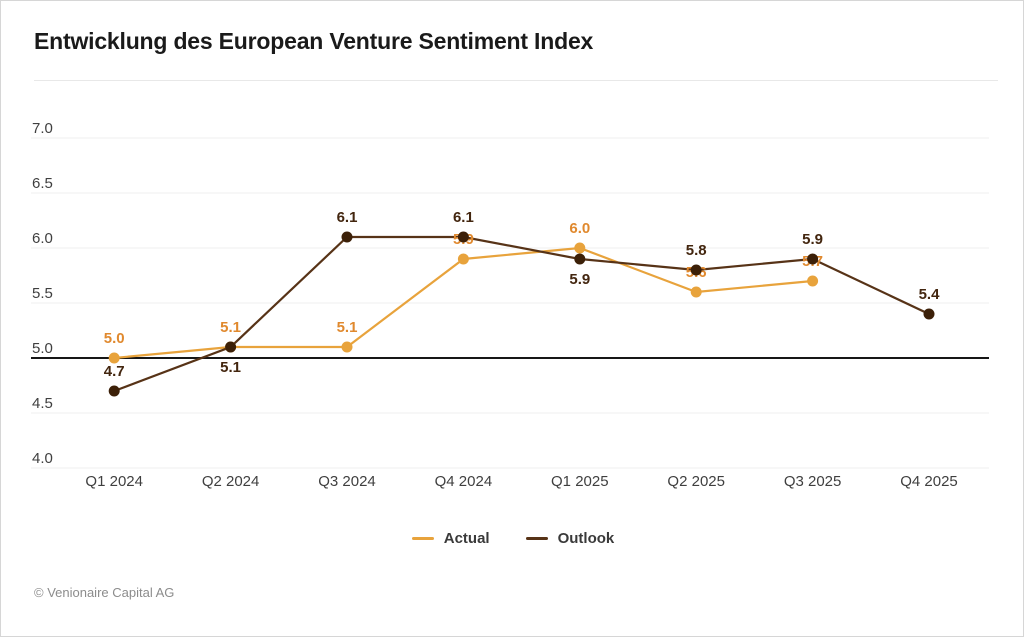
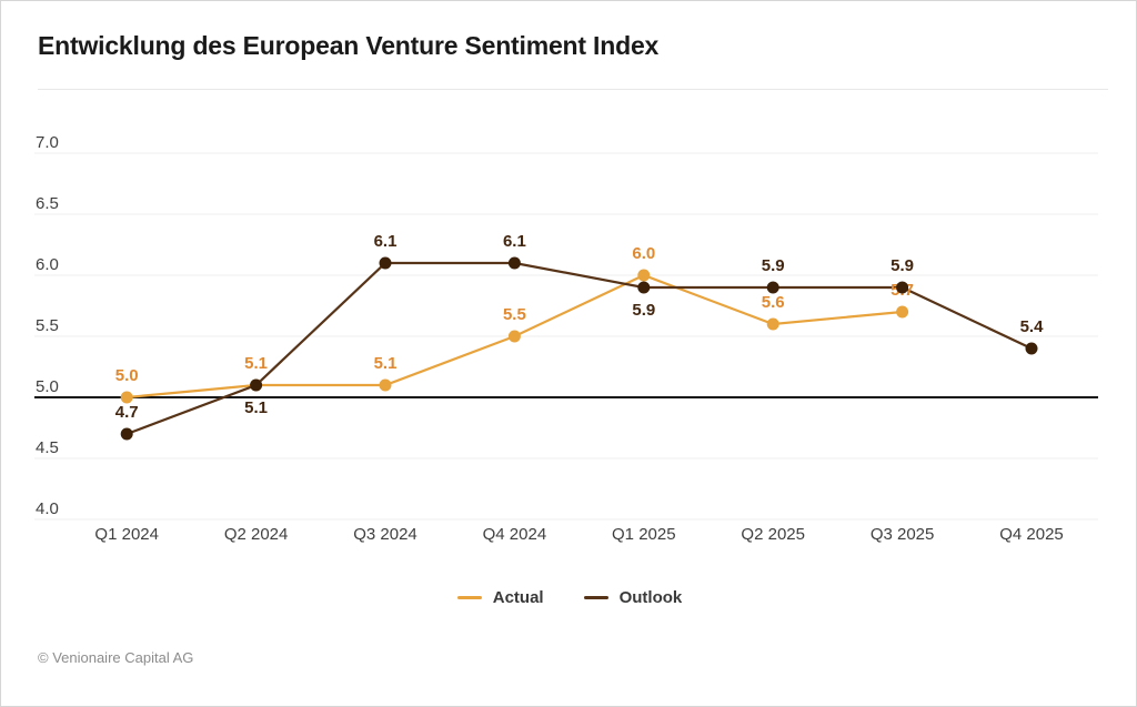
Actual/Q4 2024: 5.9 -> 5.5
Outlook/Q2 2025: 5.8 -> 5.9
